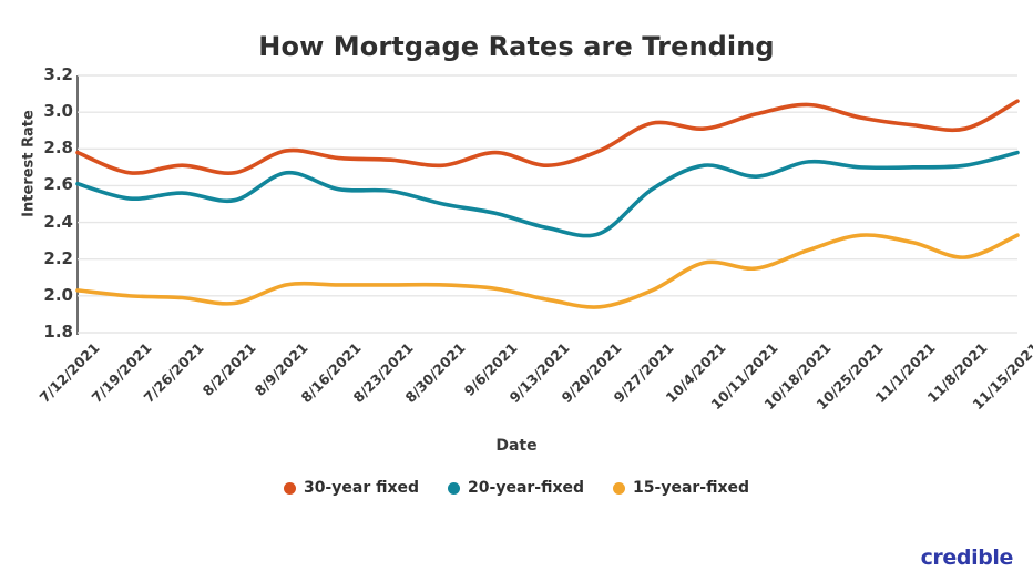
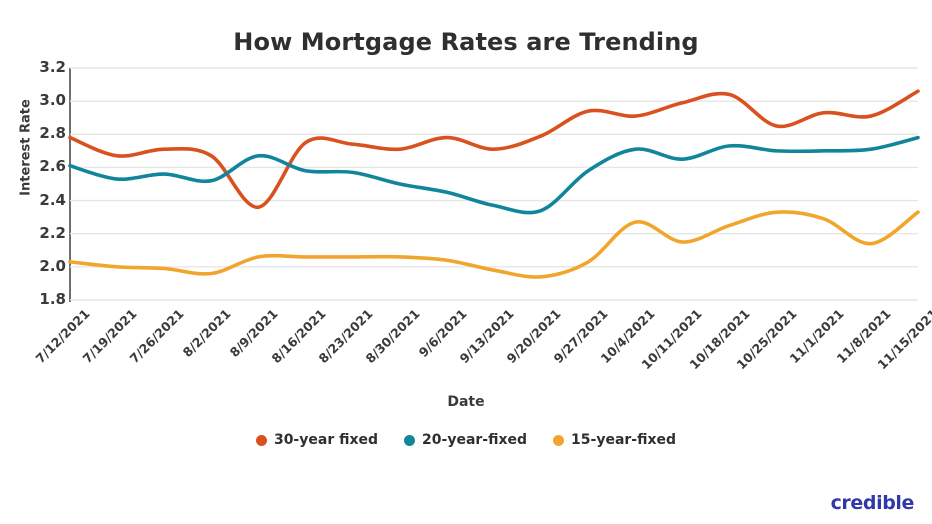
30-year fixed/8/9/2021: 2.79 -> 2.36
15-year-fixed/10/4/2021: 2.18 -> 2.27
30-year fixed/10/25/2021: 2.97 -> 2.85
15-year-fixed/11/8/2021: 2.21 -> 2.14
